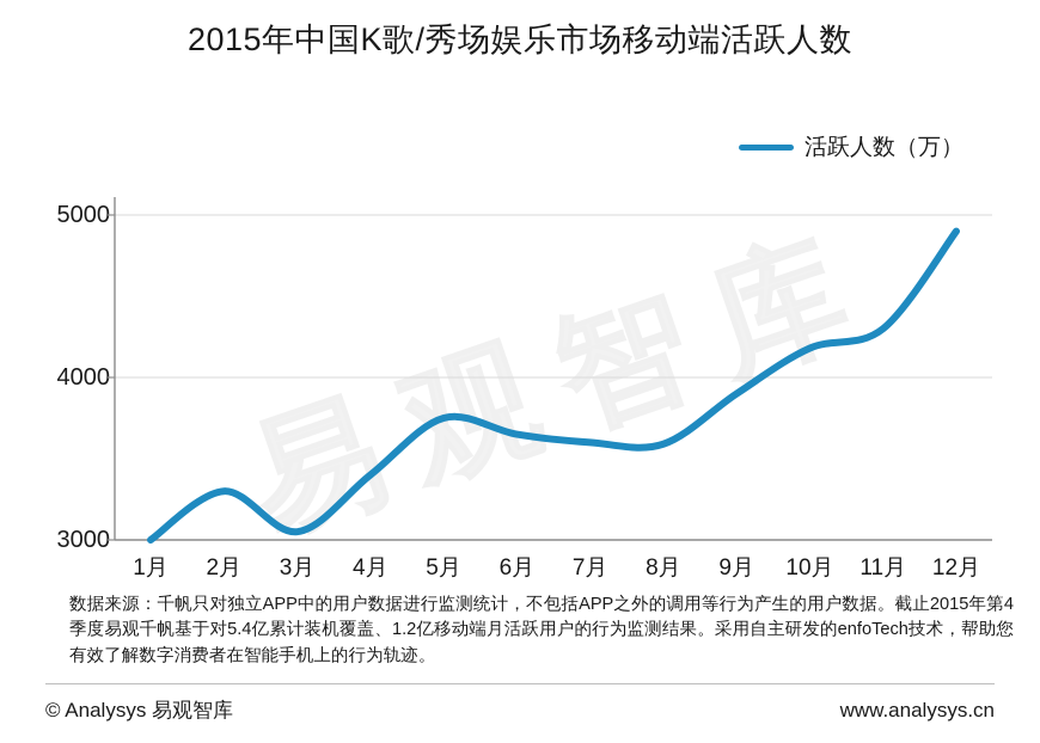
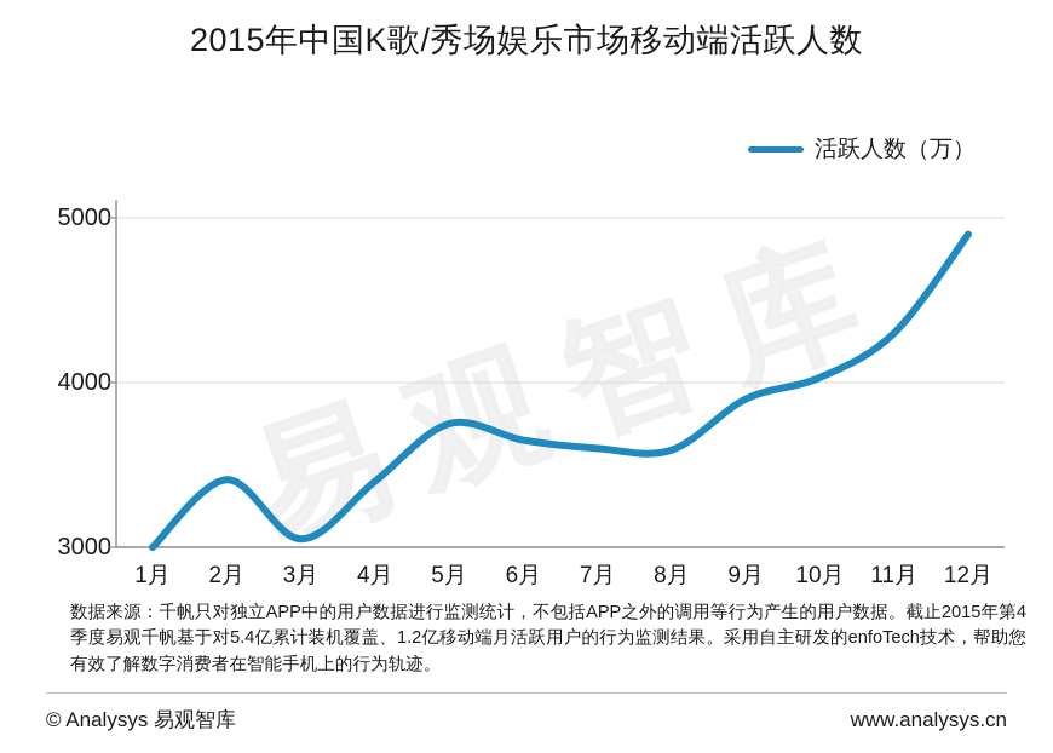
2月: 3300 -> 3410
10月: 4180 -> 4030
